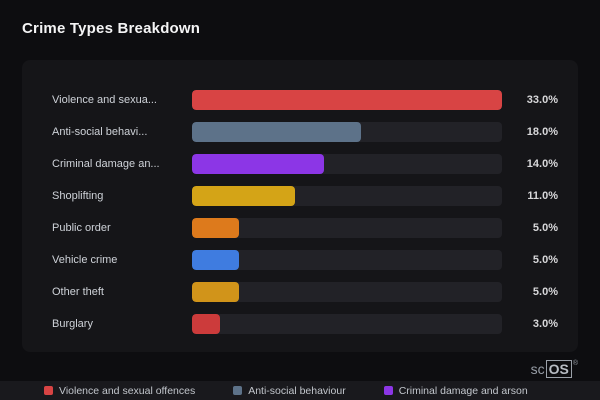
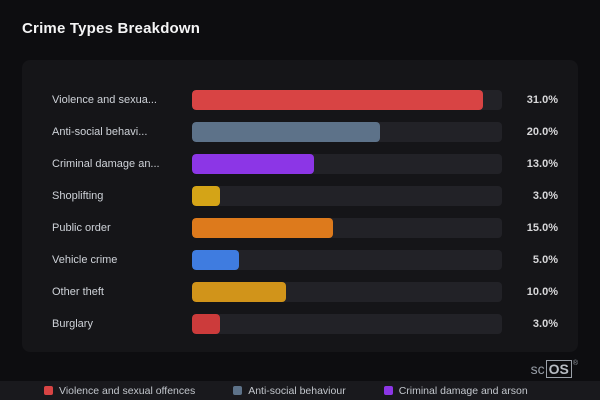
Violence and sexua...: 33.0% -> 31.0%
Anti-social behavi...: 18.0% -> 20.0%
Criminal damage an...: 14.0% -> 13.0%
Shoplifting: 11.0% -> 3.0%
Public order: 5.0% -> 15.0%
Other theft: 5.0% -> 10.0%
